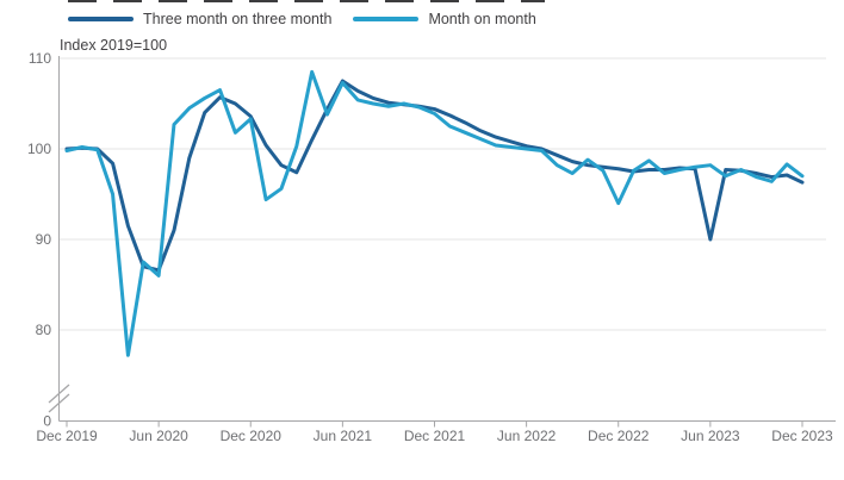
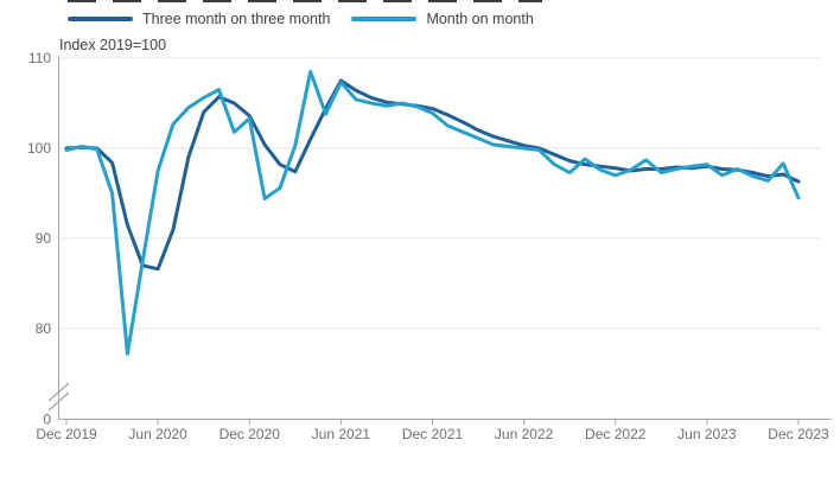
Month on month/Jun 2020: 86 -> 98
Month on month/Dec 2022: 94 -> 97
Three month on three month/Jun 2023: 90 -> 98
Month on month/Dec 2023: 97 -> 94
